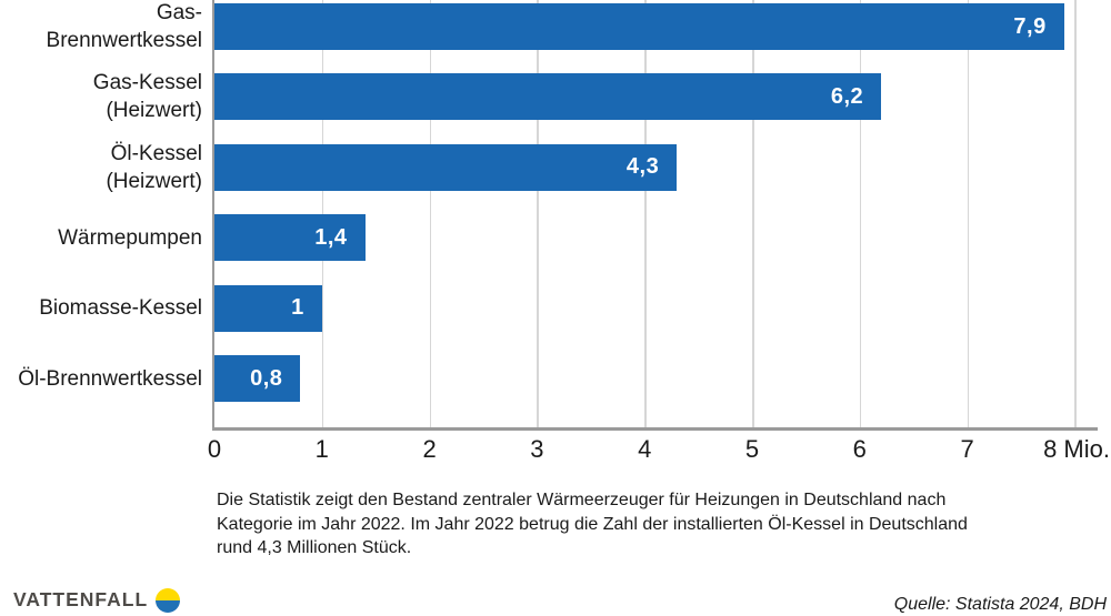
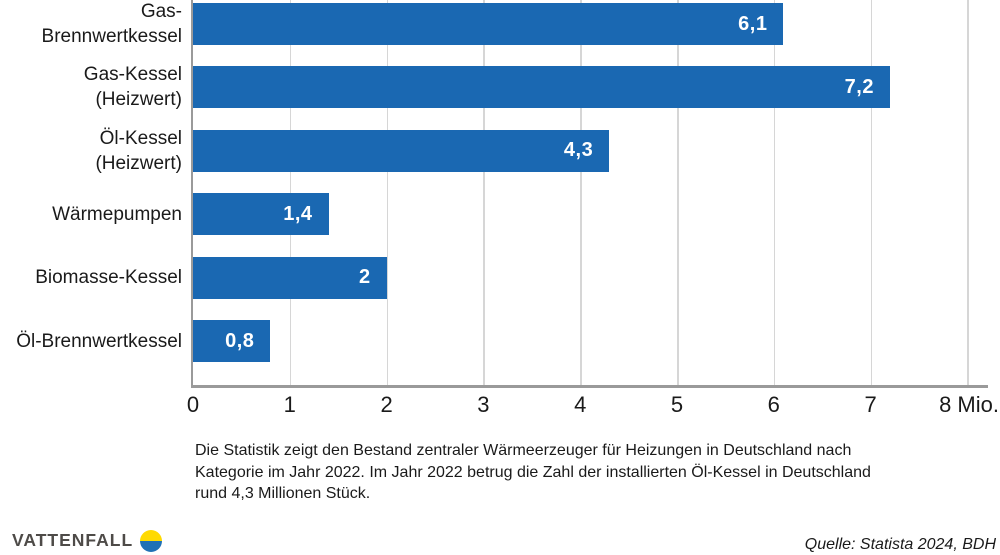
Gas- Brennwertkessel: 7,9 -> 6,1
Gas-Kessel (Heizwert): 6,2 -> 7,2
Biomasse-Kessel: 1 -> 2
